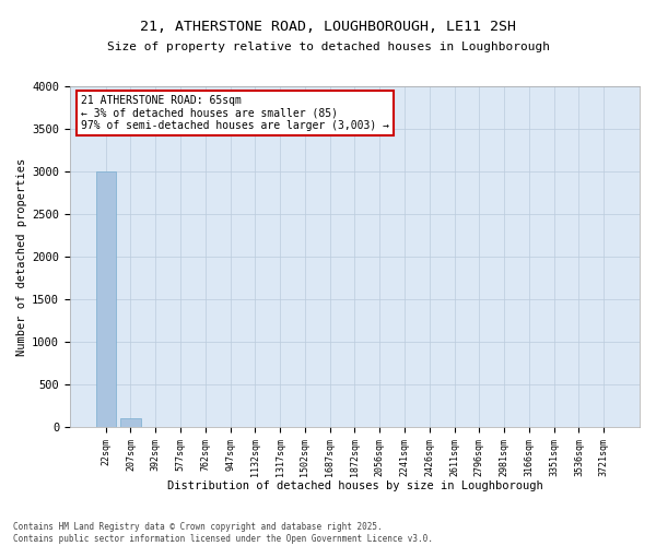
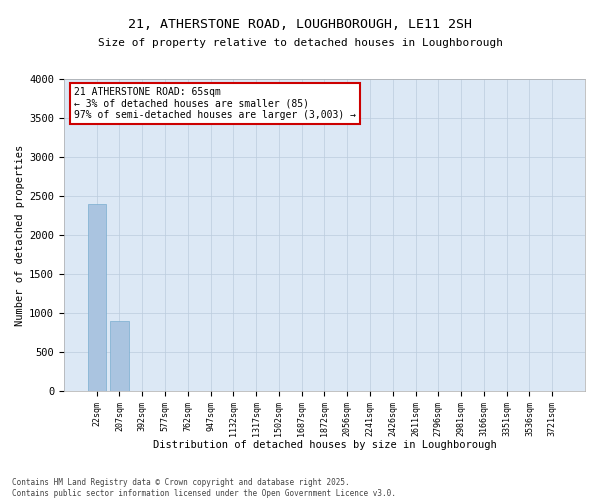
22sqm: 3000 -> 2400
207sqm: 100 -> 900
